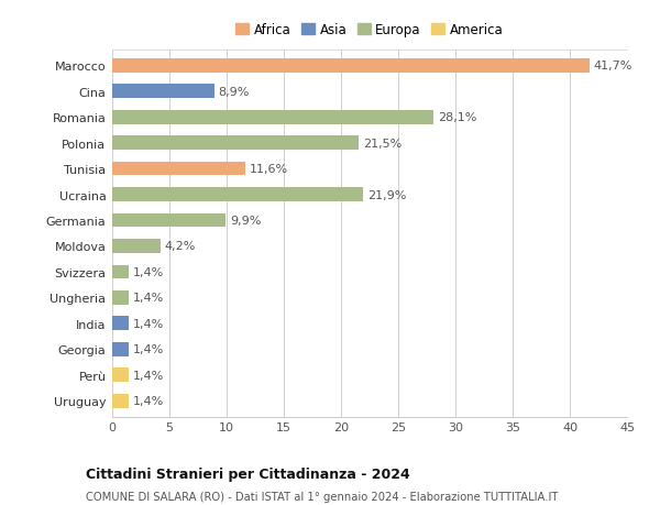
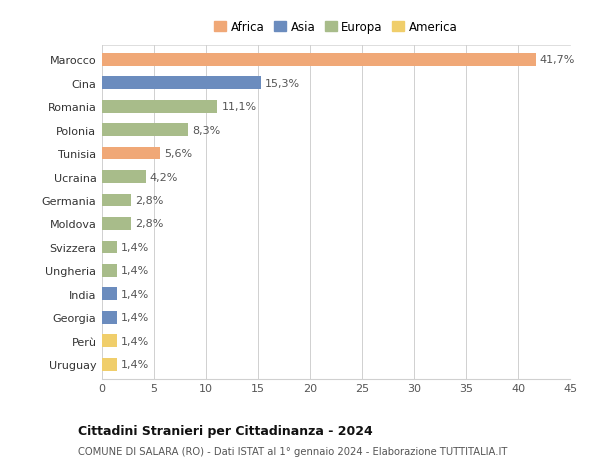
Cina: 8,9% -> 15,3%
Romania: 28,1% -> 11,1%
Polonia: 21,5% -> 8,3%
Tunisia: 11,6% -> 5,6%
Ucraina: 21,9% -> 4,2%
Germania: 9,9% -> 2,8%
Moldova: 4,2% -> 2,8%
